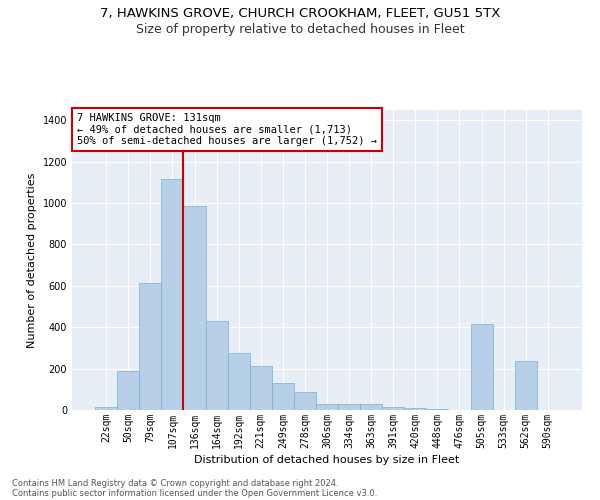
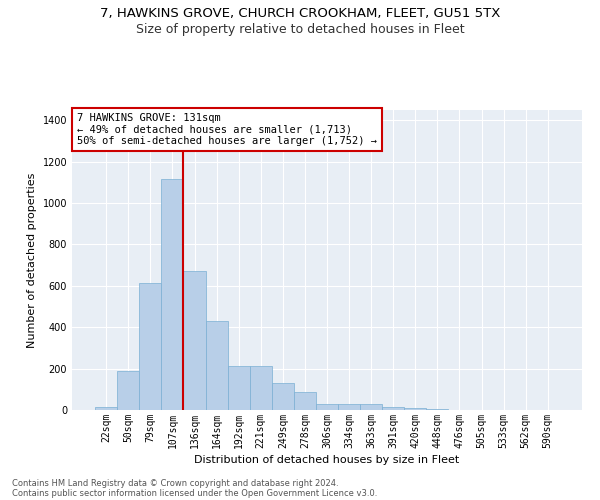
136sqm: 985 -> 670
192sqm: 275 -> 215
505sqm: 415 -> 1
562sqm: 235 -> 1
